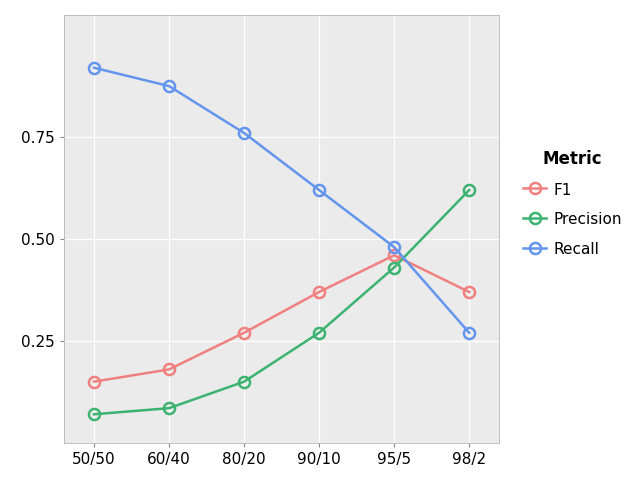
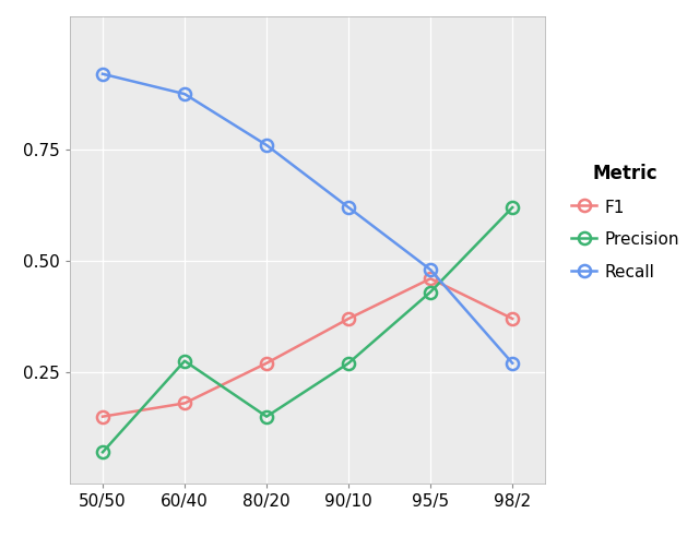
Precision/60/40: 0.085 -> 0.275
